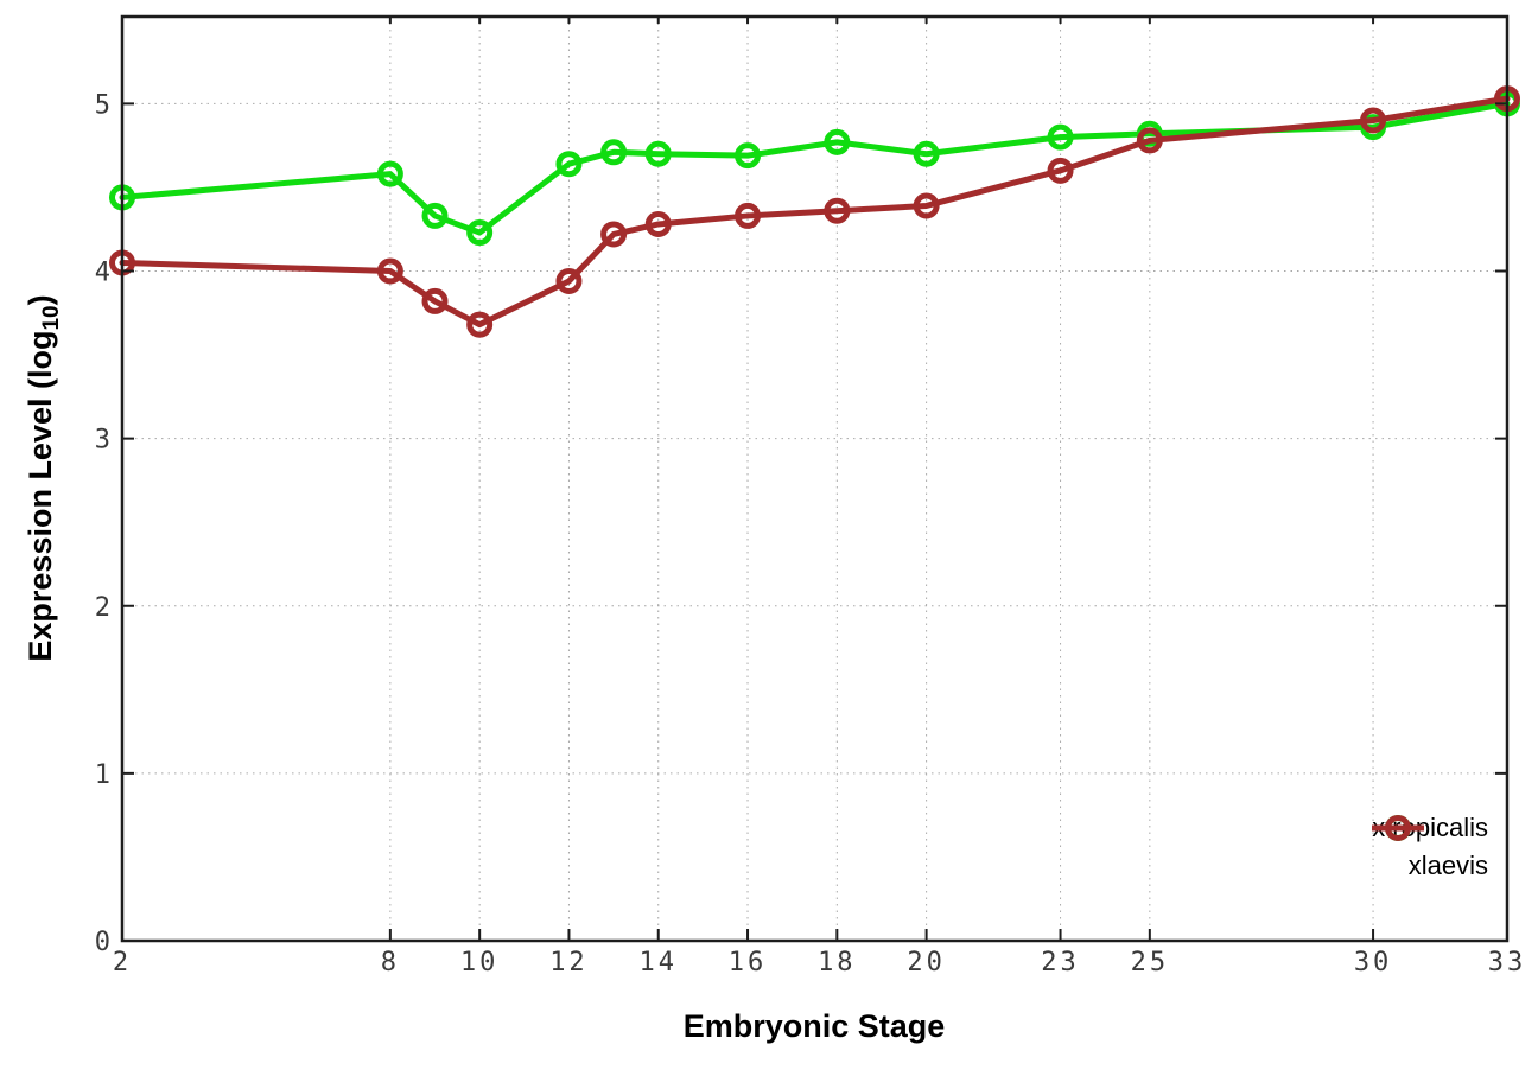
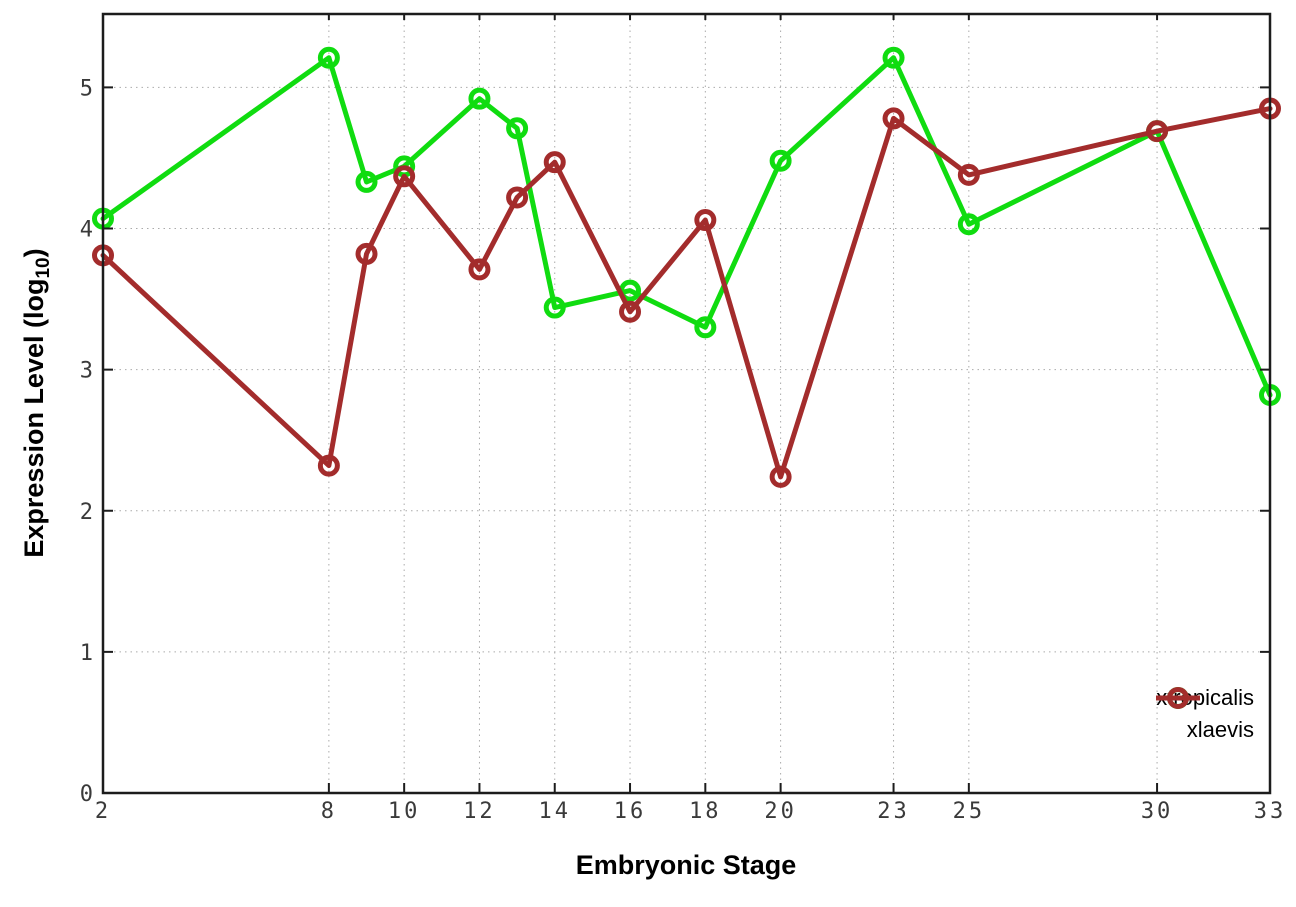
xtropicalis/2: 4.44 -> 4.07
xlaevis/2: 4.05 -> 3.81
xtropicalis/8: 4.58 -> 5.21
xlaevis/8: 4.00 -> 2.32
xtropicalis/10: 4.23 -> 4.44
xlaevis/10: 3.68 -> 4.37
xtropicalis/12: 4.64 -> 4.92
xlaevis/12: 3.94 -> 3.71
xtropicalis/14: 4.70 -> 3.44
xlaevis/14: 4.28 -> 4.47
xtropicalis/16: 4.69 -> 3.56
xlaevis/16: 4.33 -> 3.41
xtropicalis/18: 4.77 -> 3.30
xlaevis/18: 4.36 -> 4.06
xtropicalis/20: 4.70 -> 4.48
xlaevis/20: 4.39 -> 2.24
xtropicalis/23: 4.80 -> 5.21
xlaevis/23: 4.60 -> 4.78
xtropicalis/25: 4.82 -> 4.03
xlaevis/25: 4.78 -> 4.38
xtropicalis/30: 4.86 -> 4.69
xlaevis/30: 4.90 -> 4.69
xtropicalis/33: 5.00 -> 2.82
xlaevis/33: 5.03 -> 4.85
